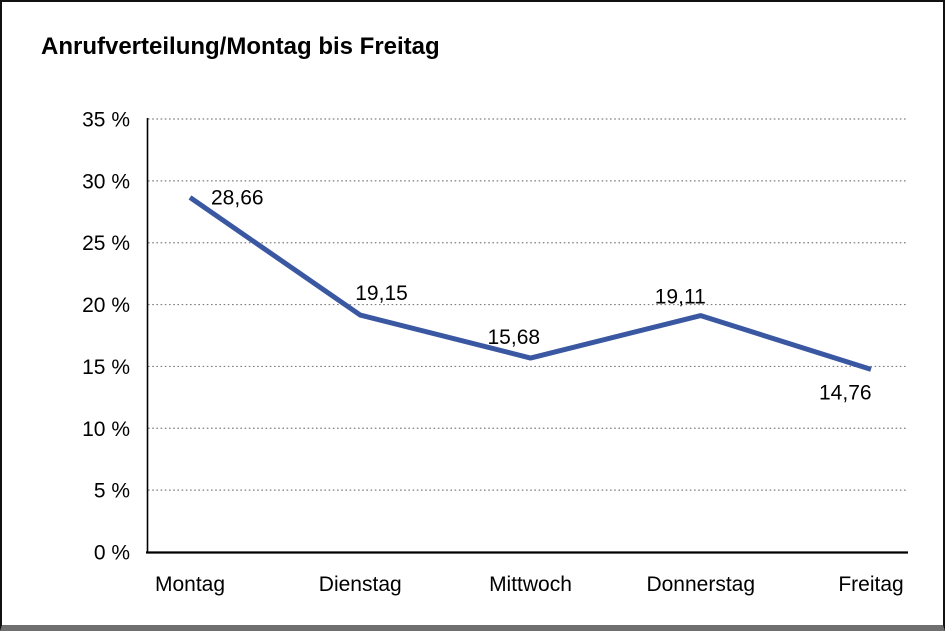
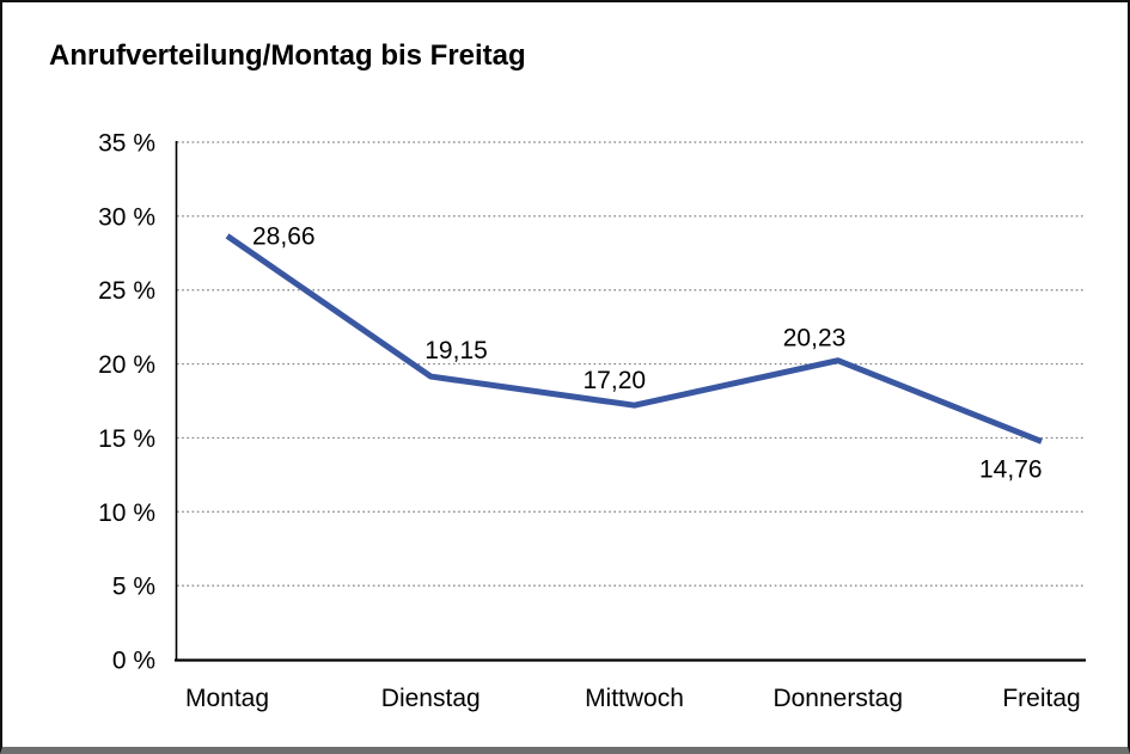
Mittwoch: 15,68 -> 17,20
Donnerstag: 19,11 -> 20,23
